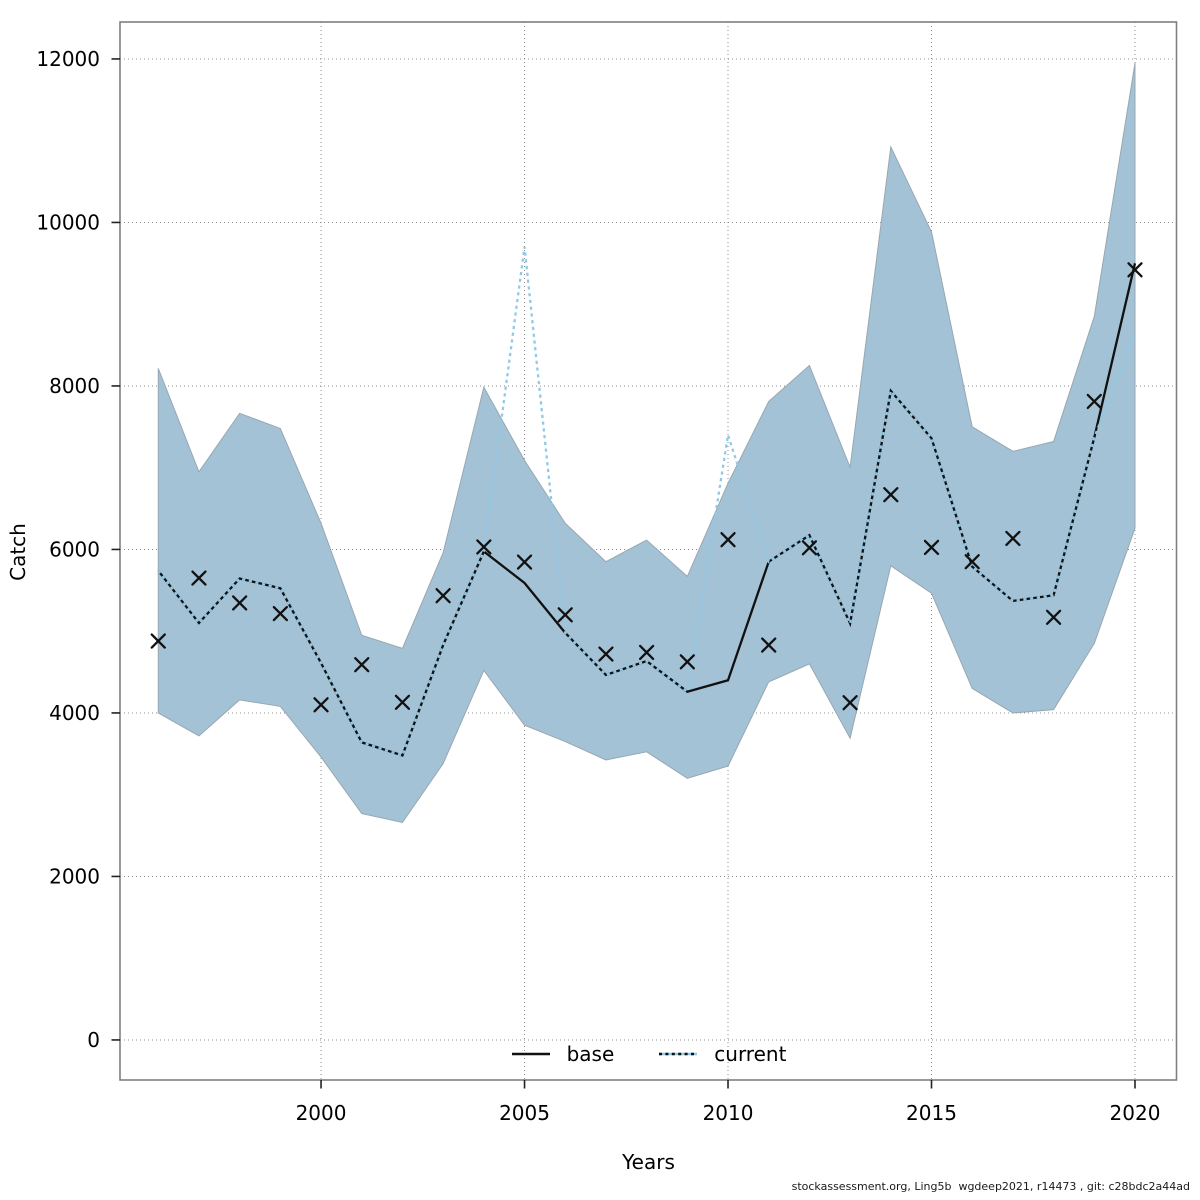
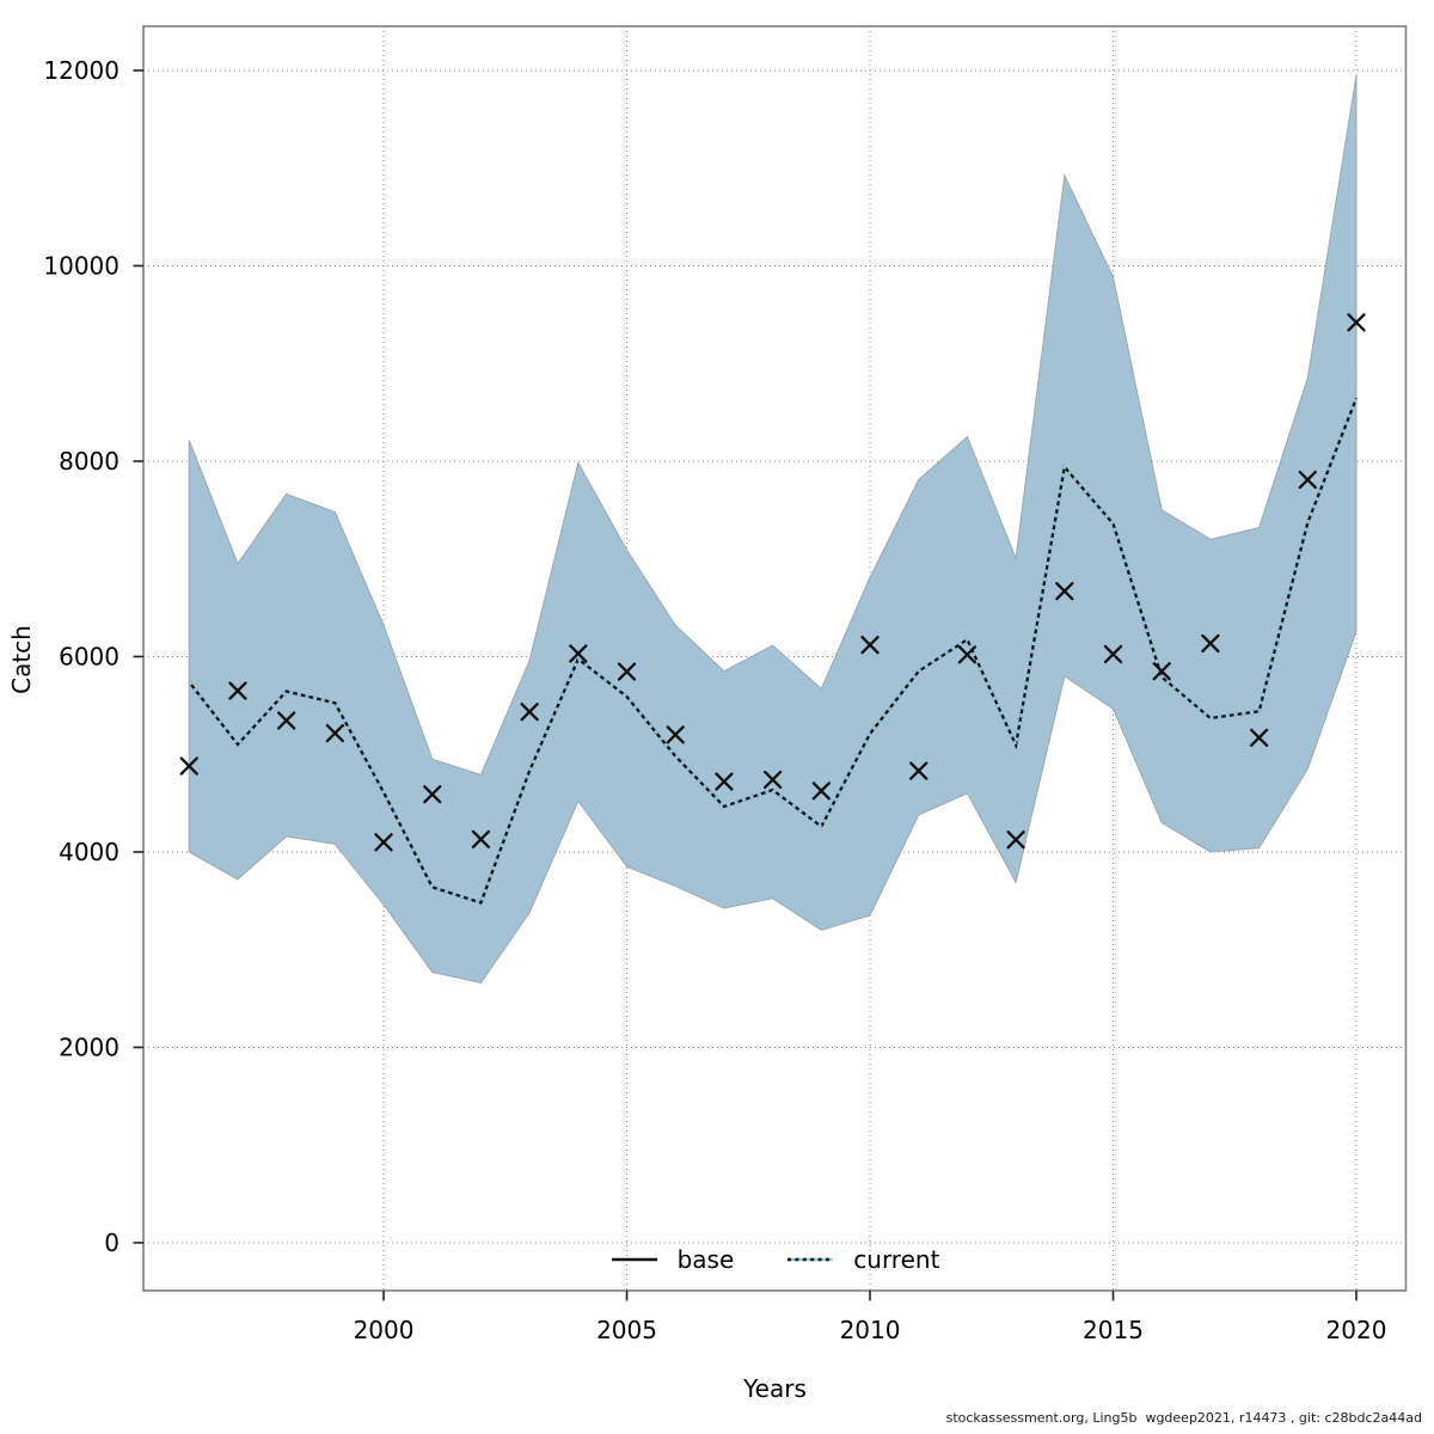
current/2005: 9700 -> 5600
base/2010: 4400 -> 5200
current/2010: 7400 -> 5200
base/2020: 9500 -> 8600
